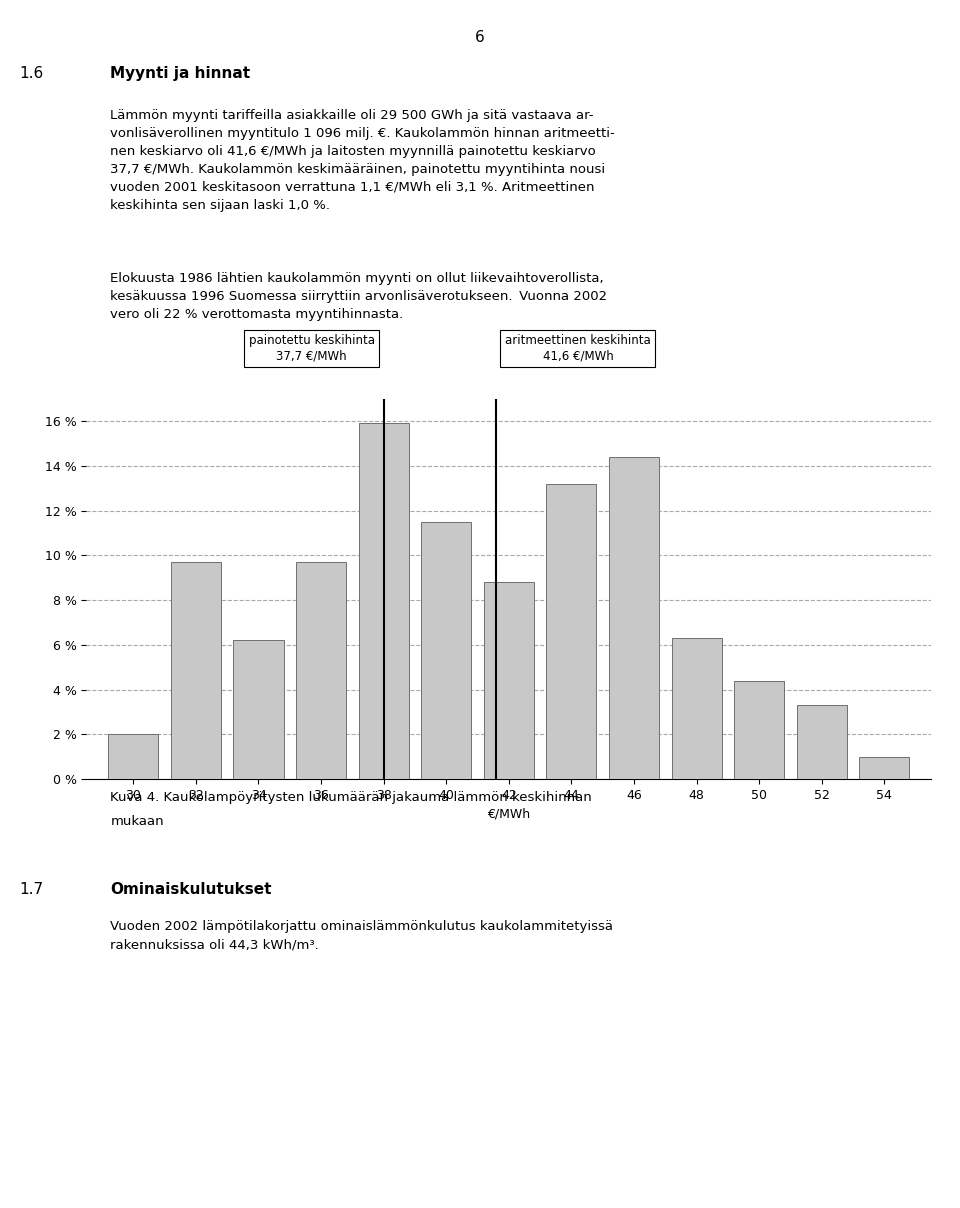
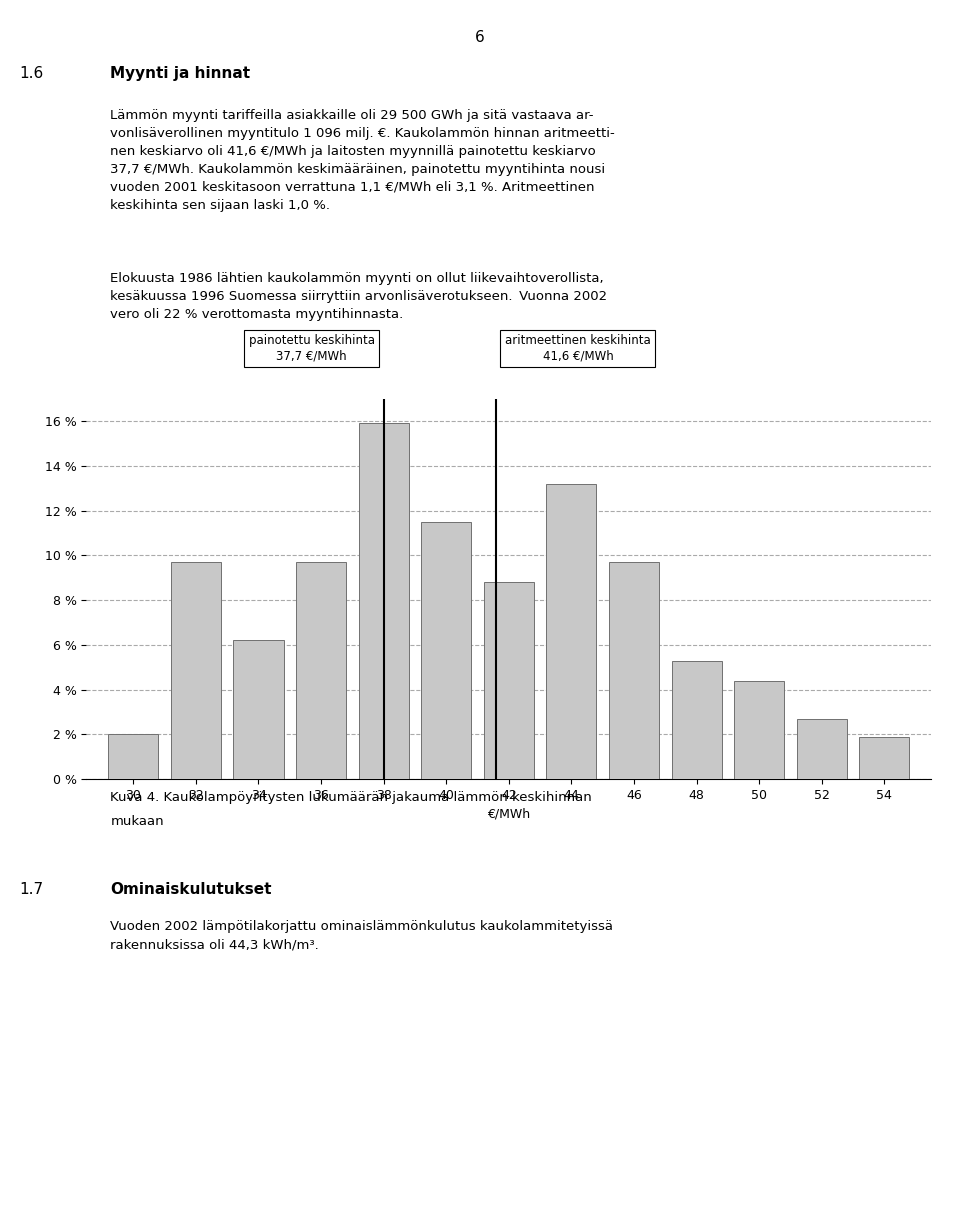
46: 14.4 % -> 9.7 %
48: 6.3 % -> 5.3 %
52: 3.3 % -> 2.7 %
54: 1.0 % -> 1.9 %
